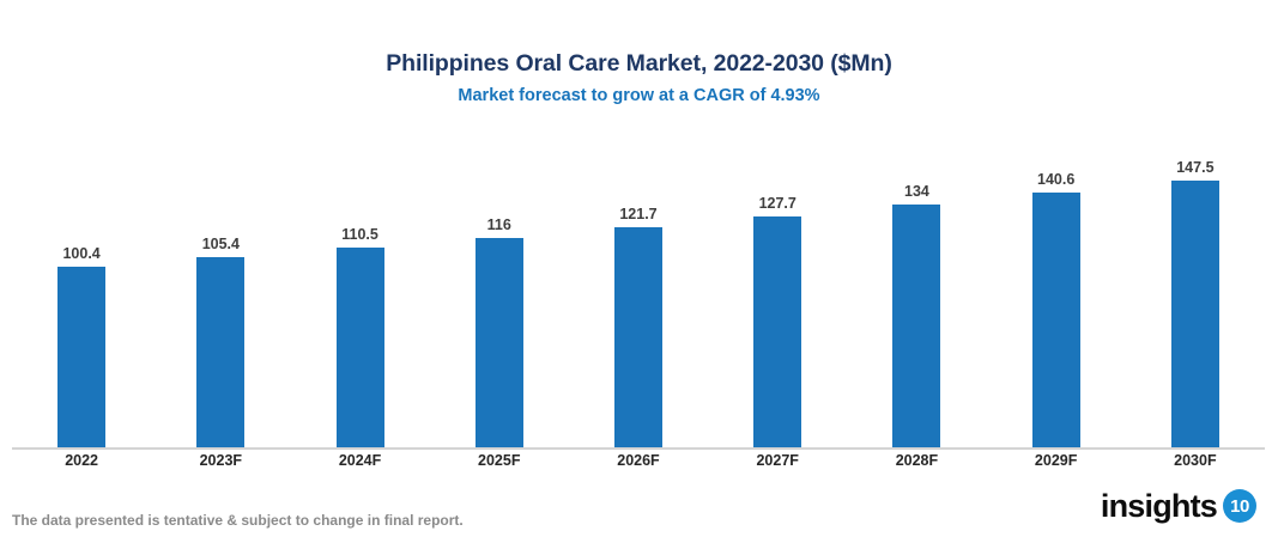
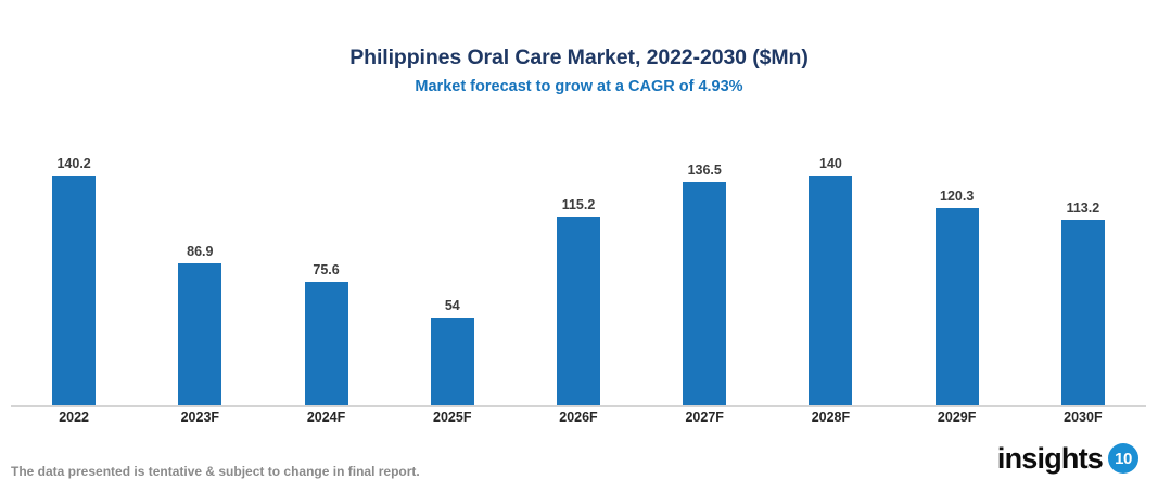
2022: 100.4 -> 140.2
2023F: 105.4 -> 86.9
2024F: 110.5 -> 75.6
2025F: 116 -> 54
2026F: 121.7 -> 115.2
2027F: 127.7 -> 136.5
2028F: 134 -> 140
2029F: 140.6 -> 120.3
2030F: 147.5 -> 113.2
